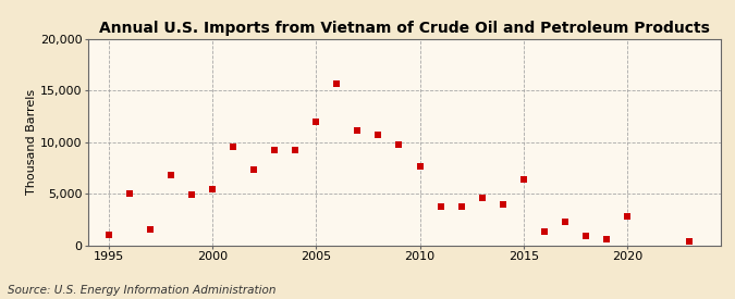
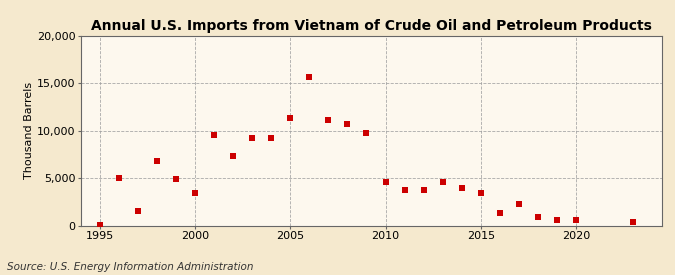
1995: 1,000 -> 100
2000: 5,400 -> 3,400
2005: 12,000 -> 11,300
2010: 7,600 -> 4,600
2015: 6,400 -> 3,400
2020: 2,800 -> 600
